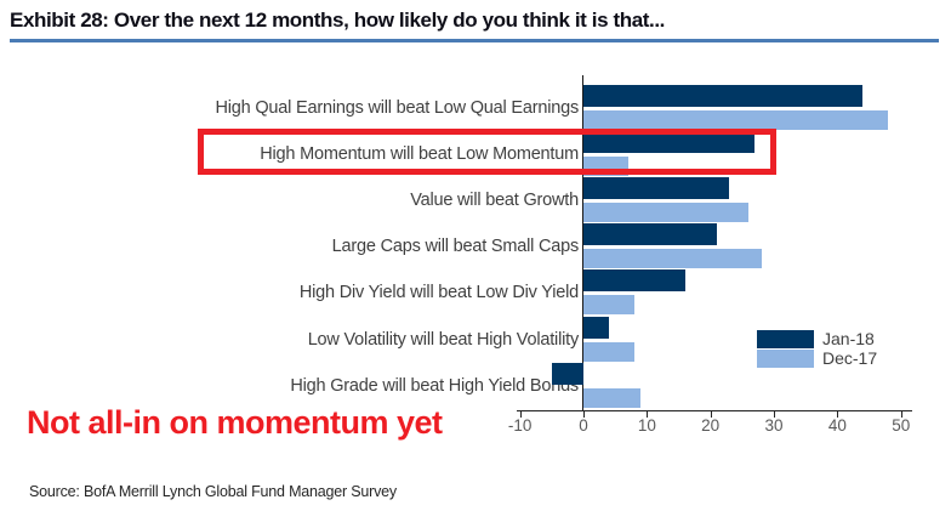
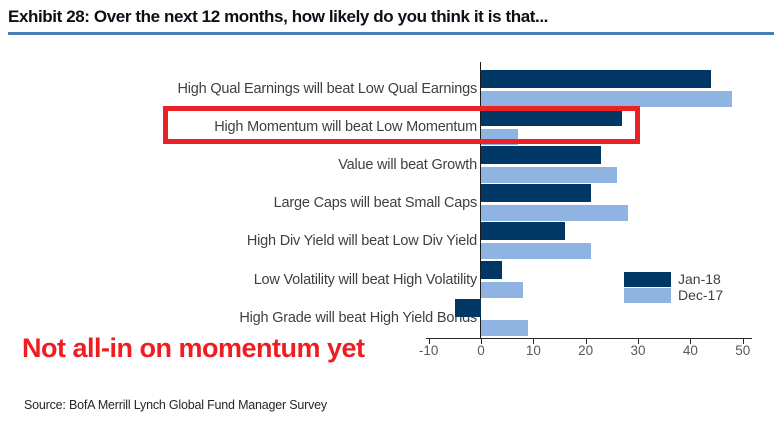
Dec-17/High Div Yield will beat Low Div Yield: 8 -> 21
